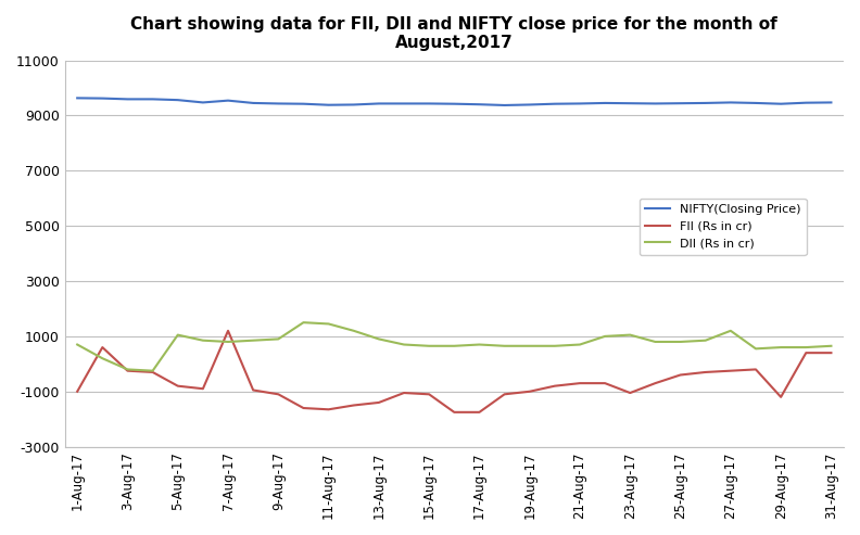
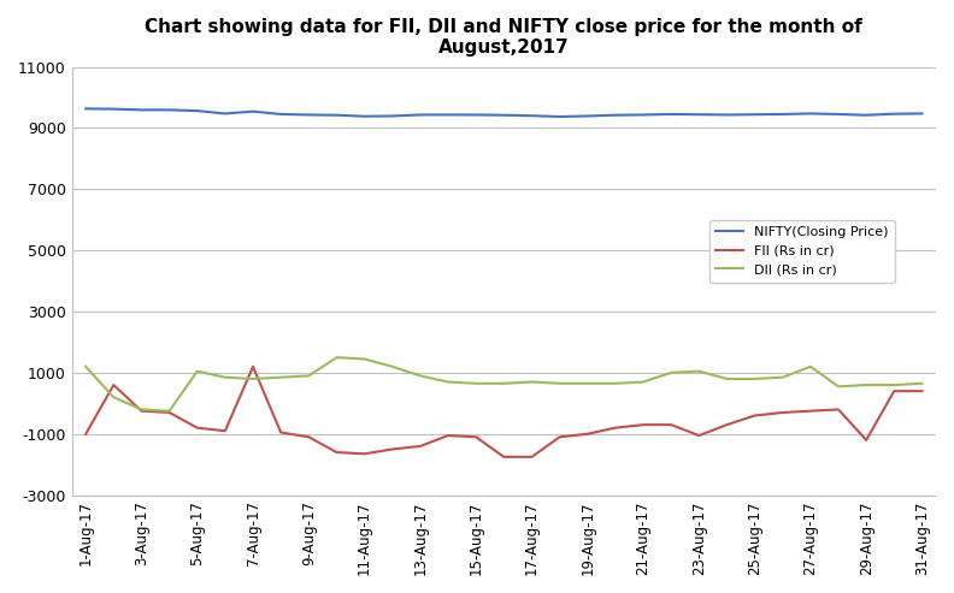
DII (Rs in cr)/1-Aug-17: 700 -> 1200
